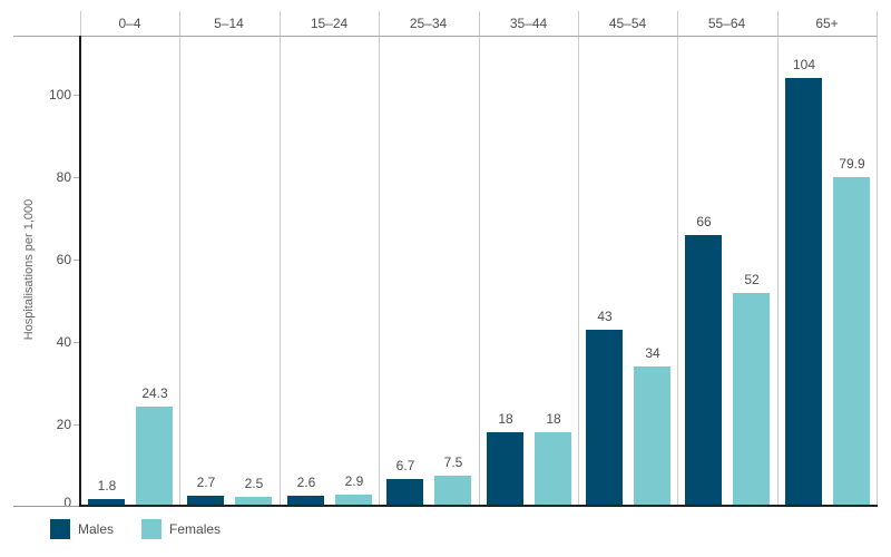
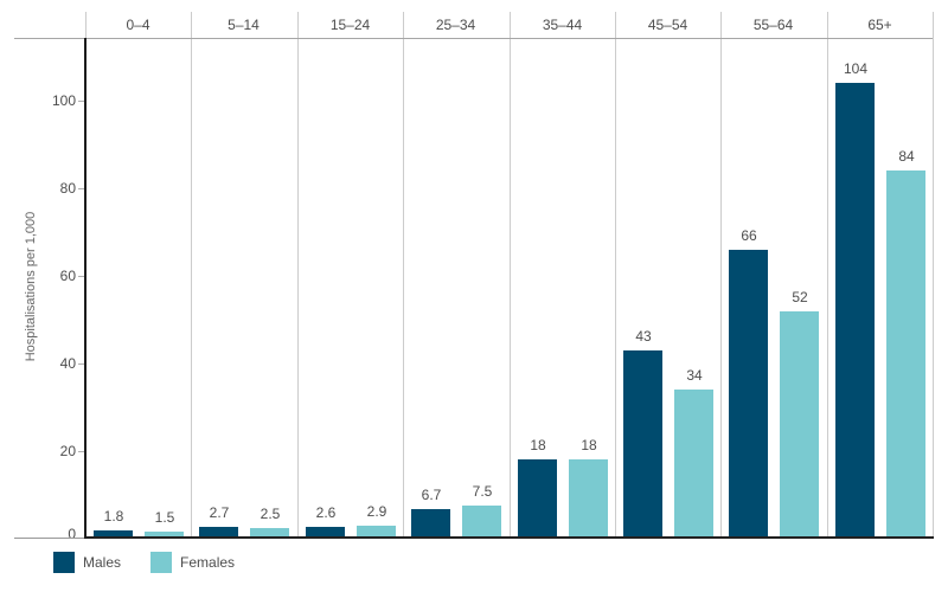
Females/0–4: 24.3 -> 1.5
Females/65+: 79.9 -> 84
